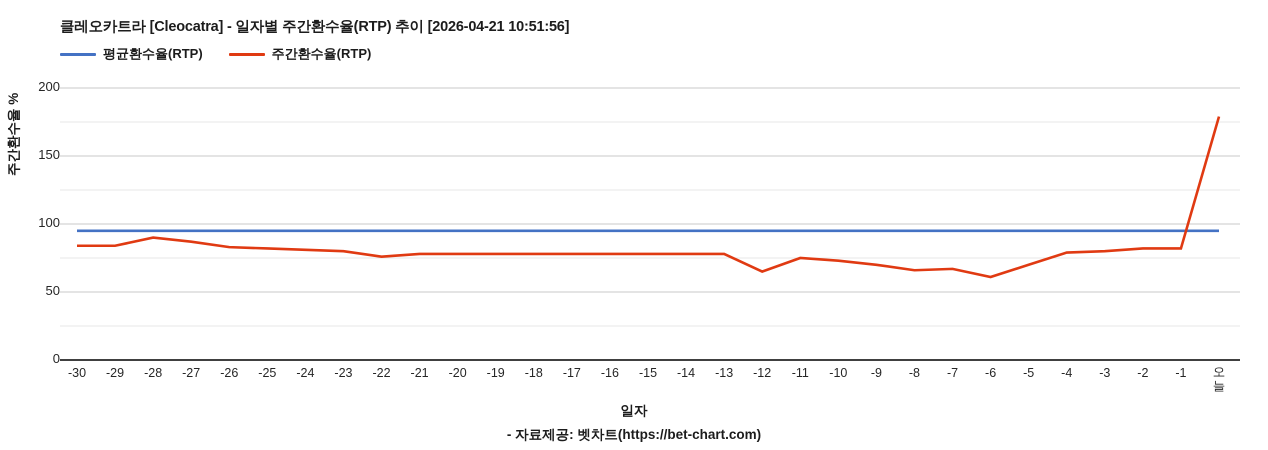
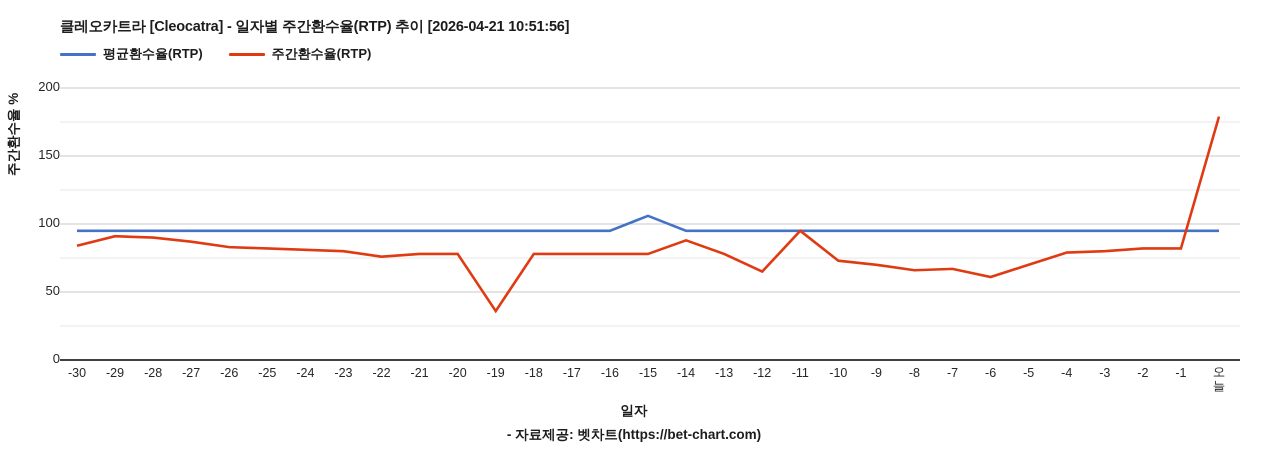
주간환수율(RTP)/-29: 84 -> 91
주간환수율(RTP)/-19: 78 -> 36
평균환수율(RTP)/-15: 95 -> 106
주간환수율(RTP)/-14: 78 -> 88
주간환수율(RTP)/-11: 75 -> 95
